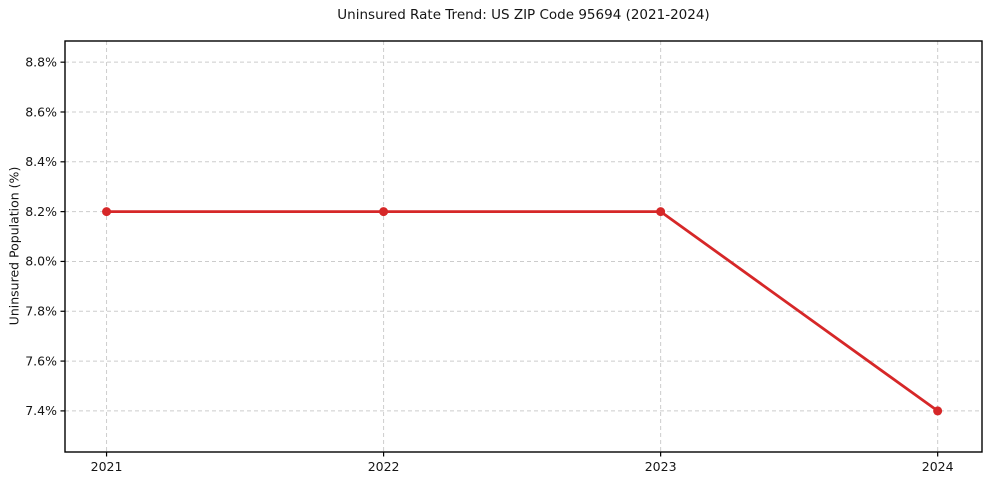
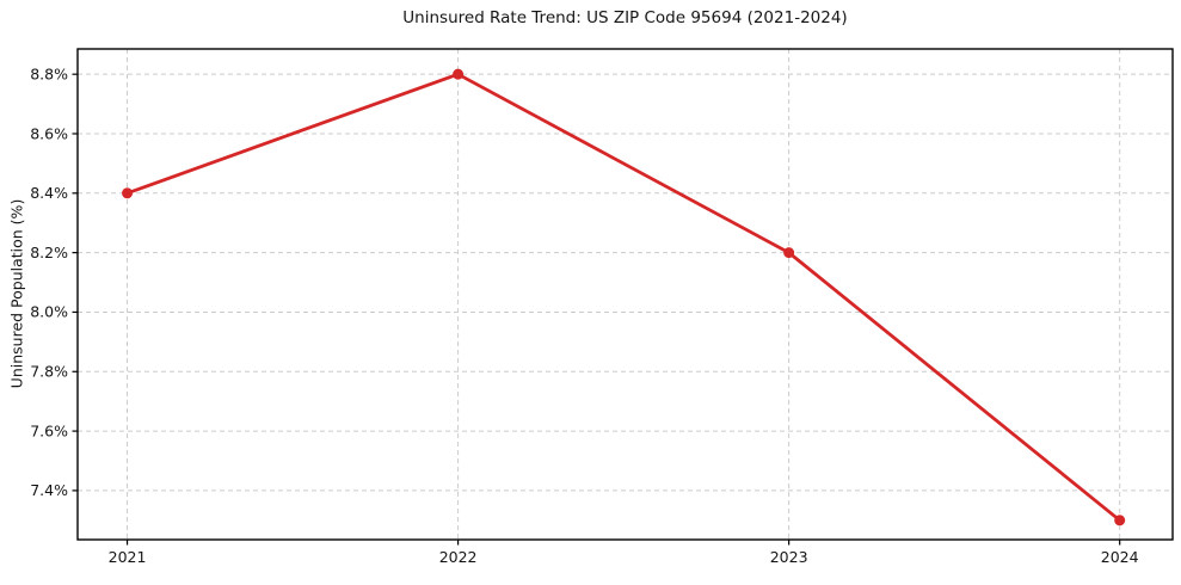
2021: 8.2% -> 8.4%
2022: 8.2% -> 8.8%
2024: 7.4% -> 7.3%
